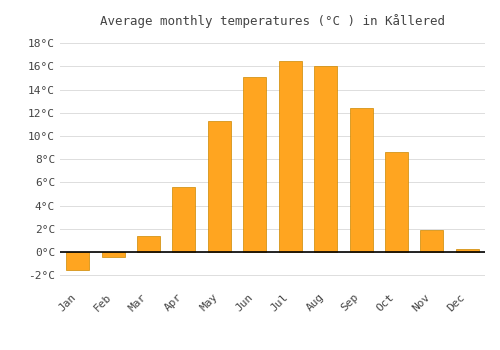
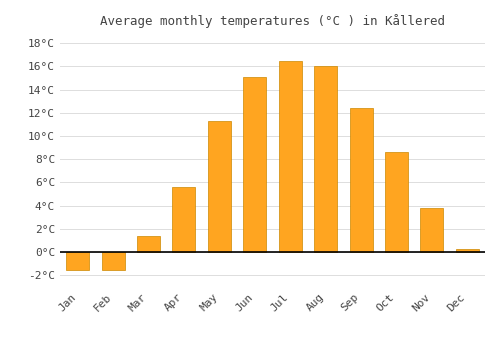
Feb: -0.4°C -> -1.5°C
Nov: 1.9°C -> 3.8°C
